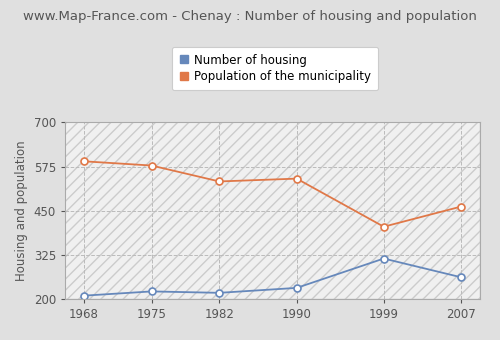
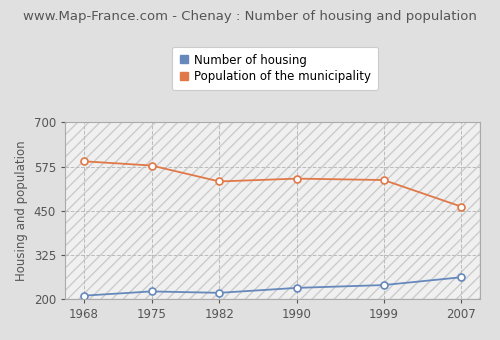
Number of housing/1999: 315 -> 240
Population of the municipality/1999: 405 -> 537
